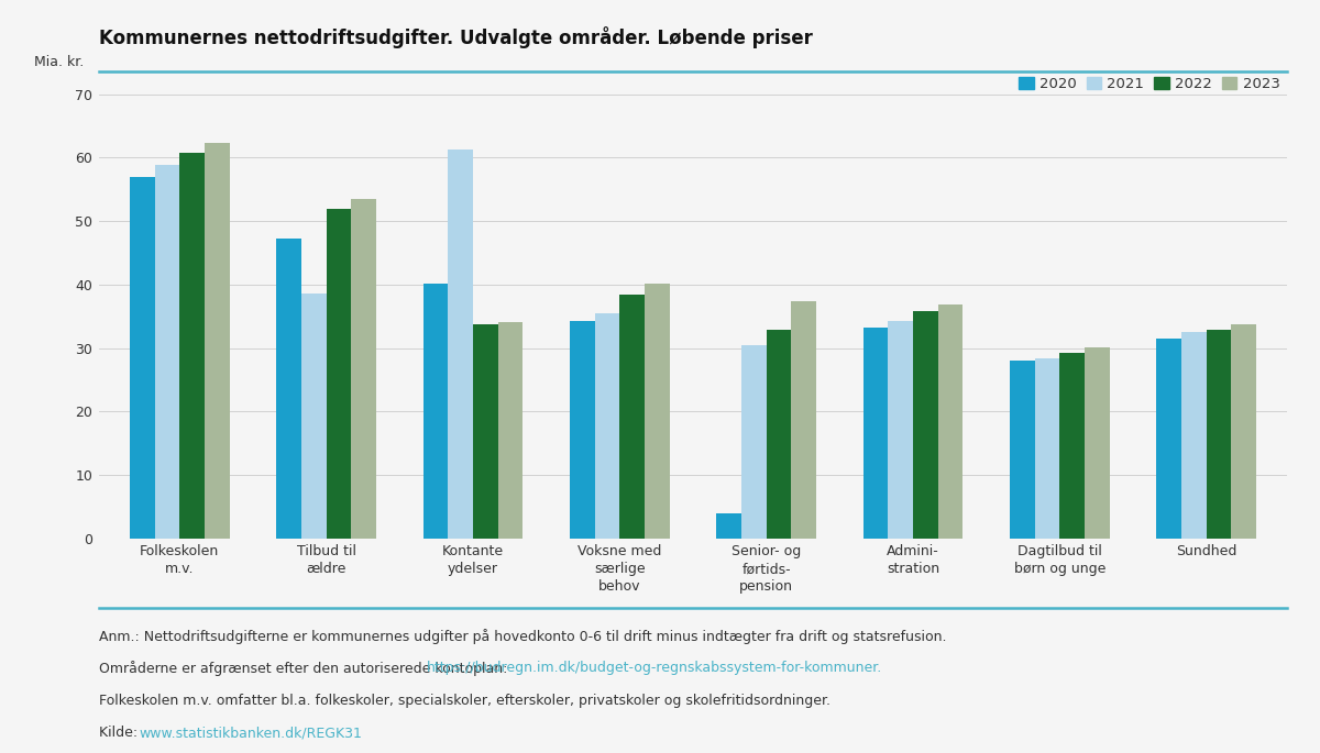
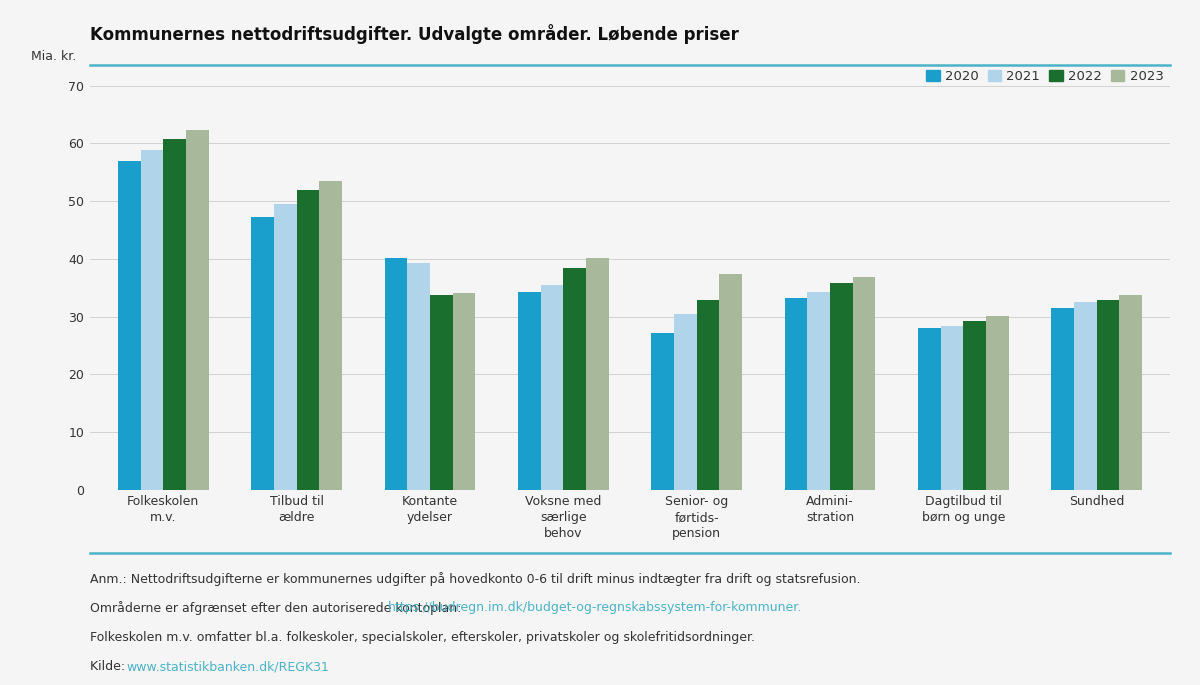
2021/Tilbud til ældre: 38.6 -> 49.5
2021/Kontante ydelser: 61.2 -> 39.2
2020/Senior- og førtids- pension: 4.0 -> 27.1
